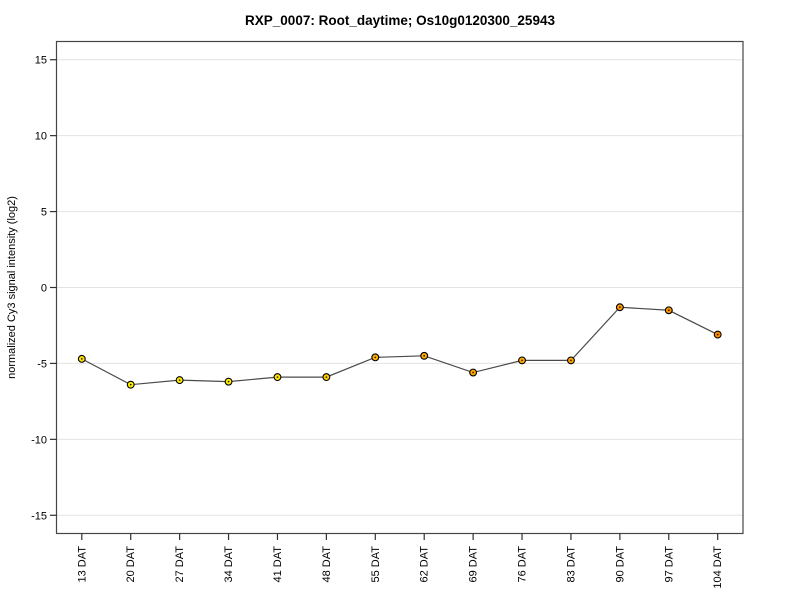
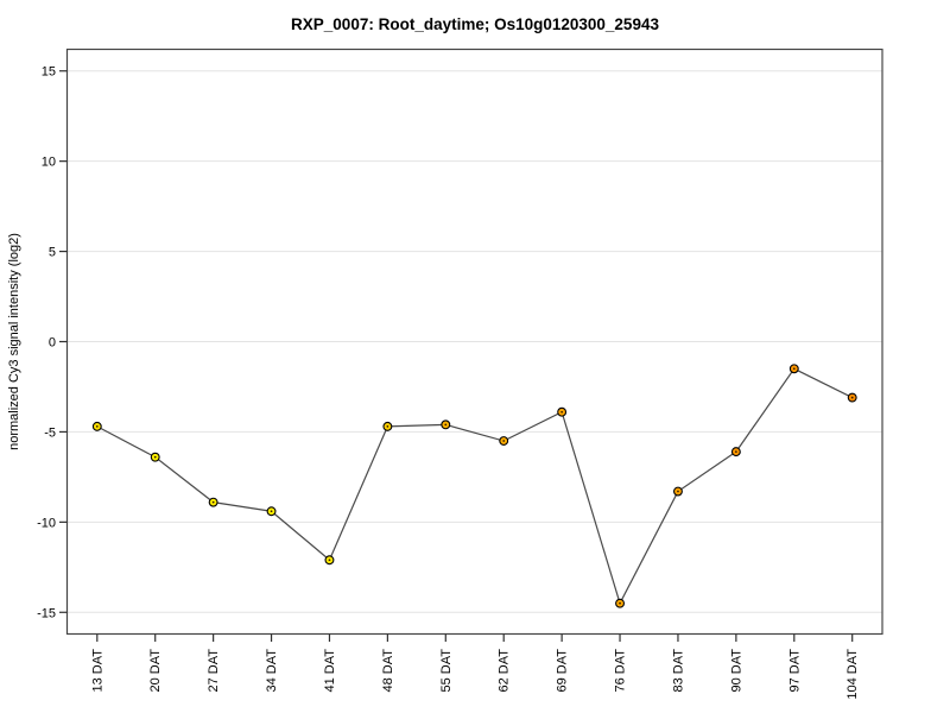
27 DAT: -6.1 -> -8.9
34 DAT: -6.2 -> -9.4
41 DAT: -5.9 -> -12.1
48 DAT: -5.9 -> -4.7
62 DAT: -4.5 -> -5.5
69 DAT: -5.6 -> -3.9
76 DAT: -4.8 -> -14.5
83 DAT: -4.8 -> -8.3
90 DAT: -1.3 -> -6.1
